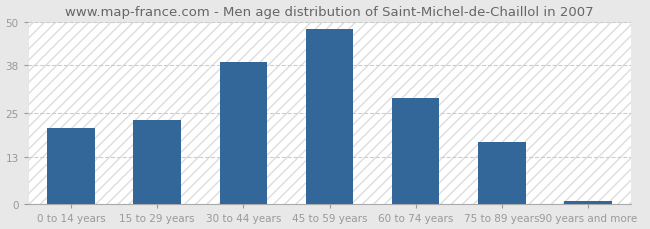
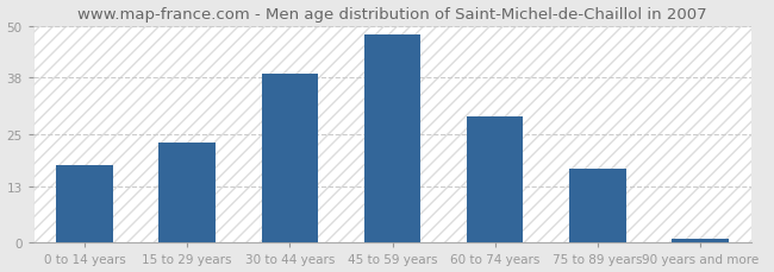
0 to 14 years: 21 -> 18
